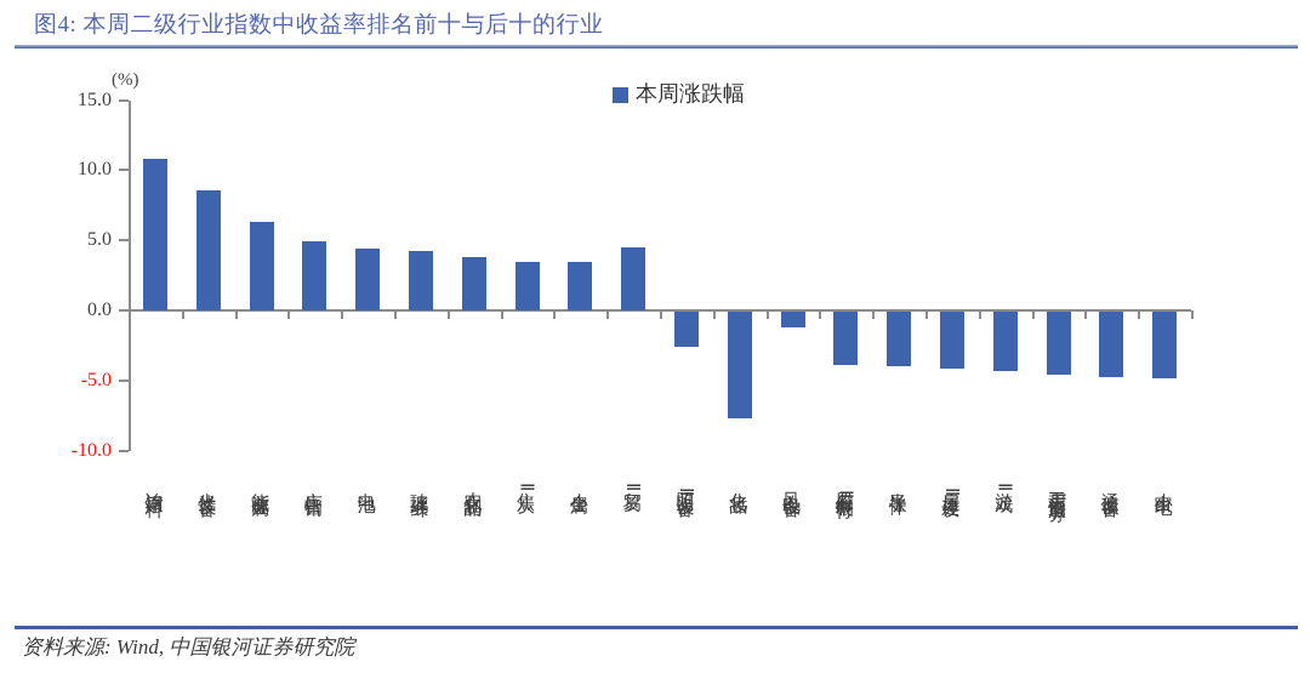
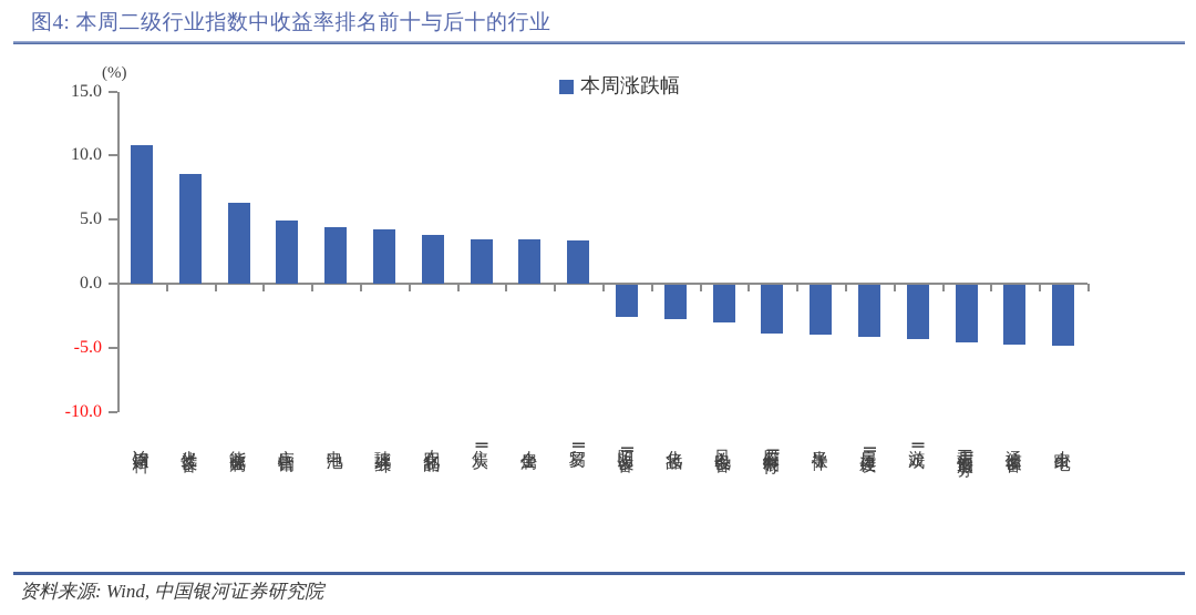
贸易Ⅱ: 4.5 -> 3.4
化妆品: -7.6 -> -2.7
风电设备: -1.1 -> -2.9
